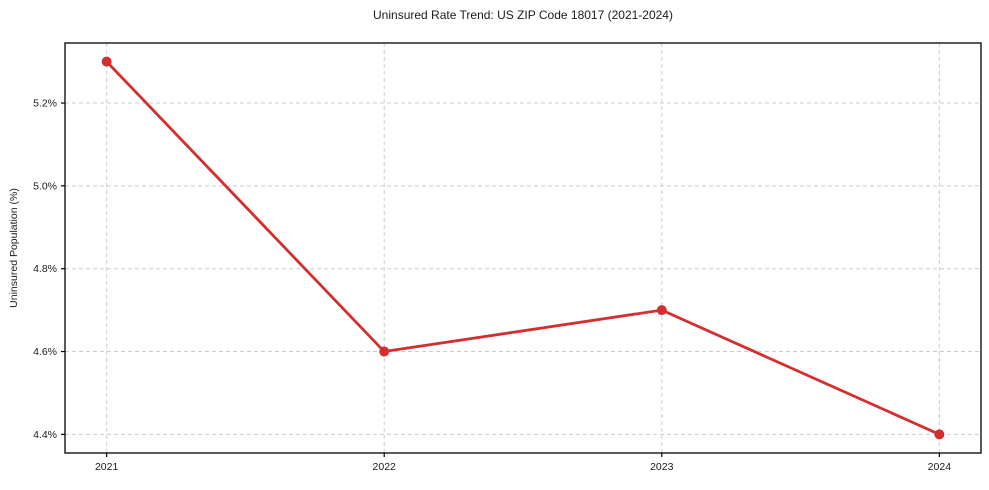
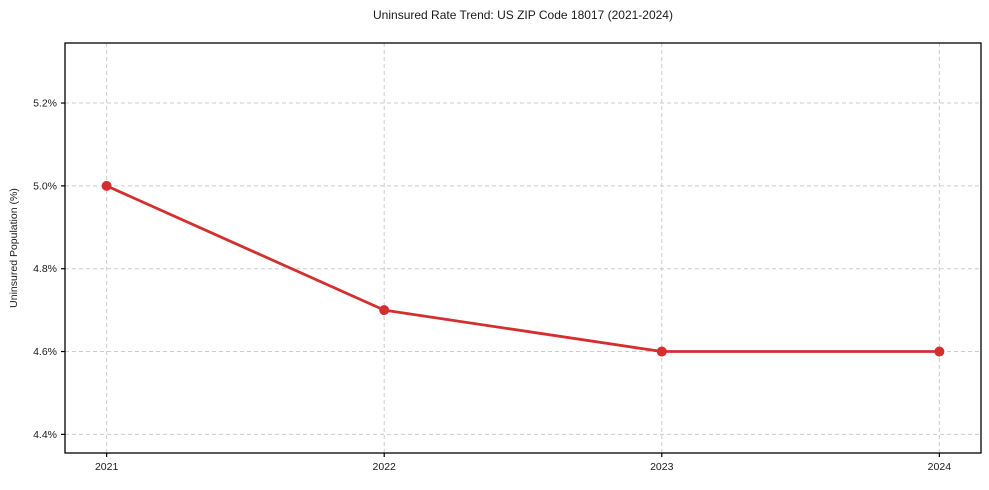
2021: 5.3% -> 5.0%
2022: 4.6% -> 4.7%
2023: 4.7% -> 4.6%
2024: 4.4% -> 4.6%
